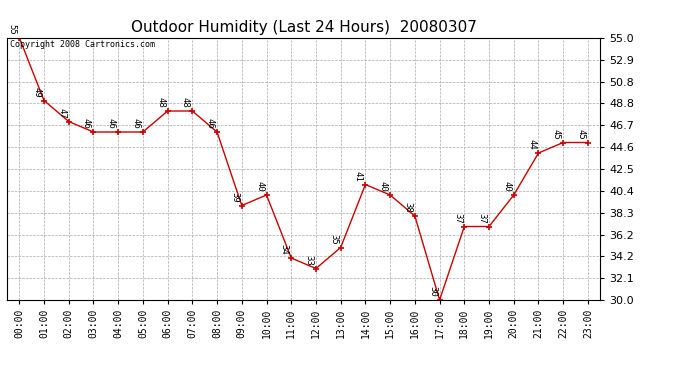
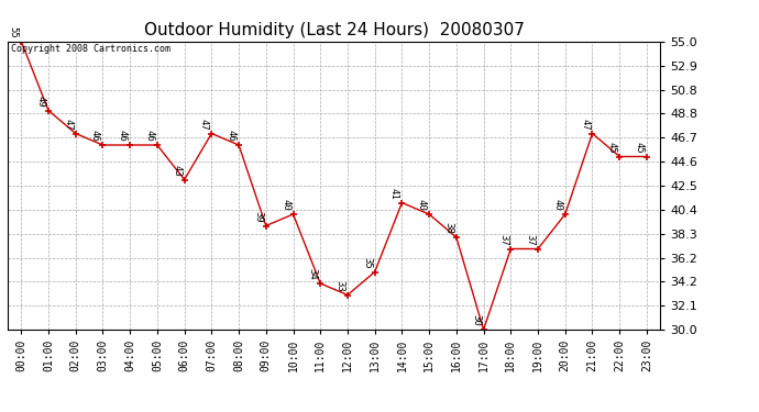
06:00: 48 -> 43
07:00: 48 -> 47
21:00: 44 -> 47
